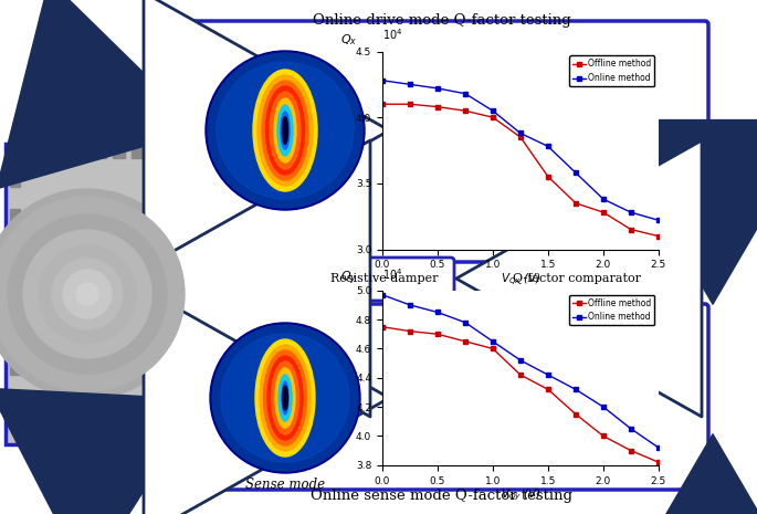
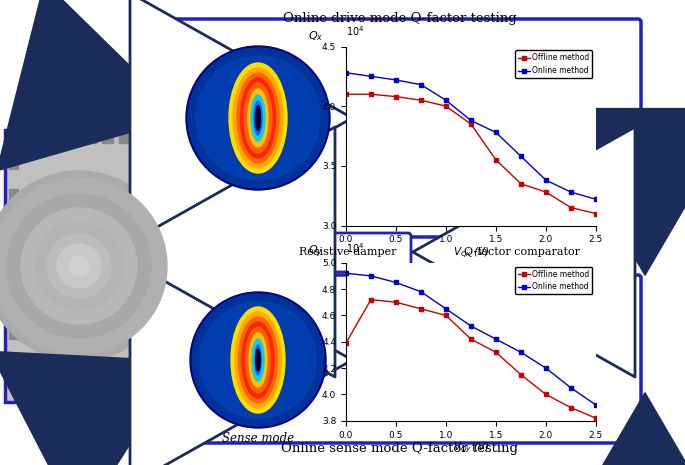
Offline method/0.0: 4.75 -> 4.39
Online method/0.0: 4.97 -> 4.92
